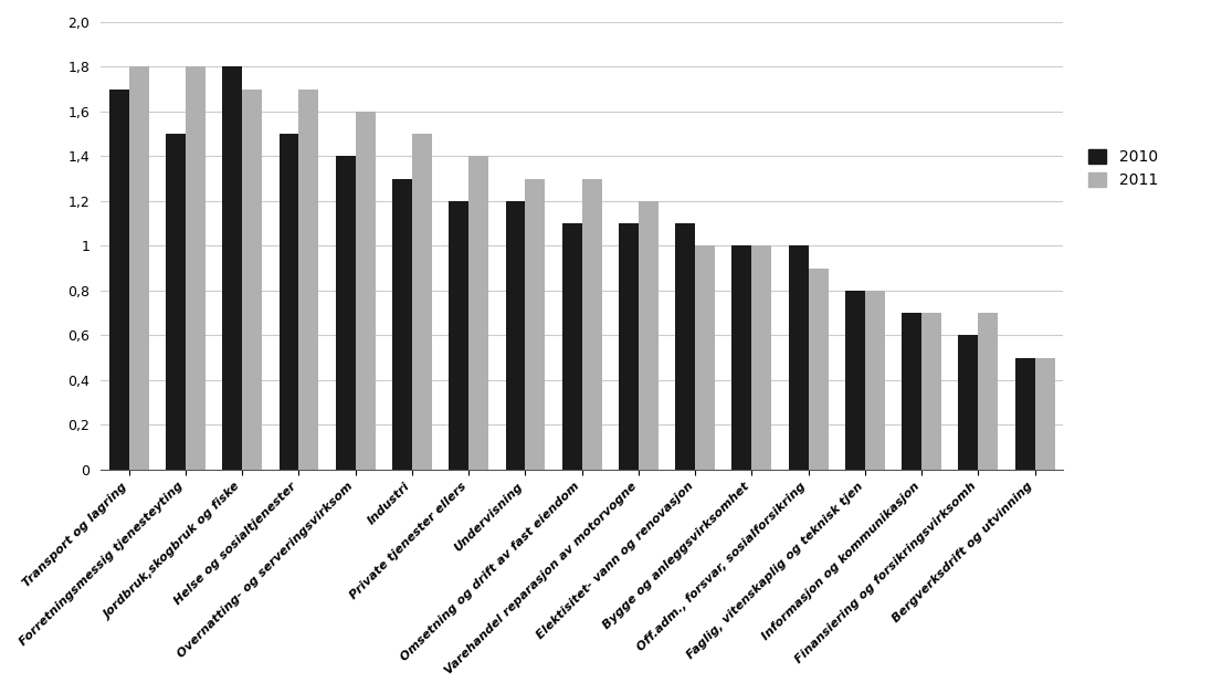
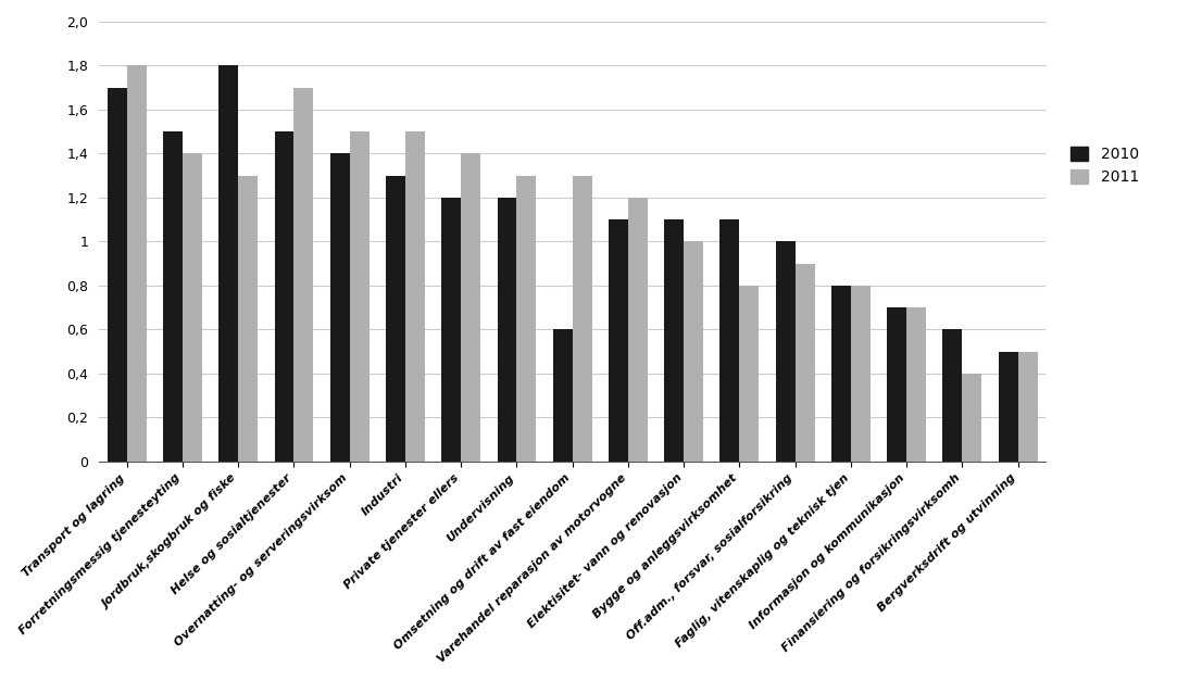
2011/Forretningsmessig tjenesteyting: 1,8 -> 1,4
2011/Jordbruk,skogbruk og fiske: 1,7 -> 1,3
2011/Overnatting- og serveringsvirksom: 1,6 -> 1,5
2010/Omsetning og drift av fast eiendom: 1,1 -> 0,6
2010/Bygge og anleggsvirksomhet: 1,0 -> 1,1
2011/Bygge og anleggsvirksomhet: 1,0 -> 0,8
2011/Finansiering og forsikringsvirksomh: 0,7 -> 0,4
